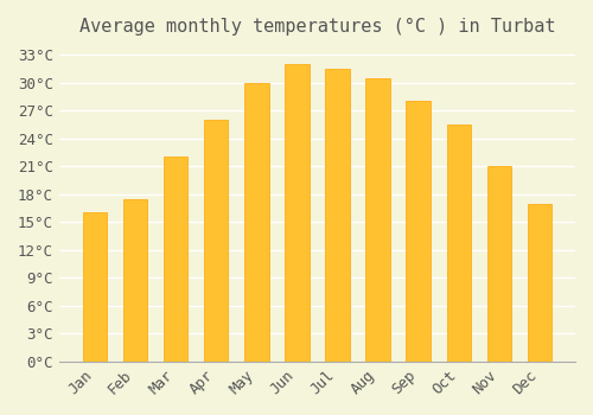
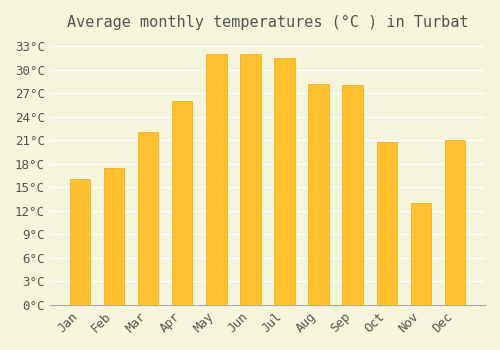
May: 30.0°C -> 32.0°C
Aug: 30.5°C -> 28.2°C
Oct: 25.5°C -> 20.8°C
Nov: 21.0°C -> 13.0°C
Dec: 17.0°C -> 21.0°C
